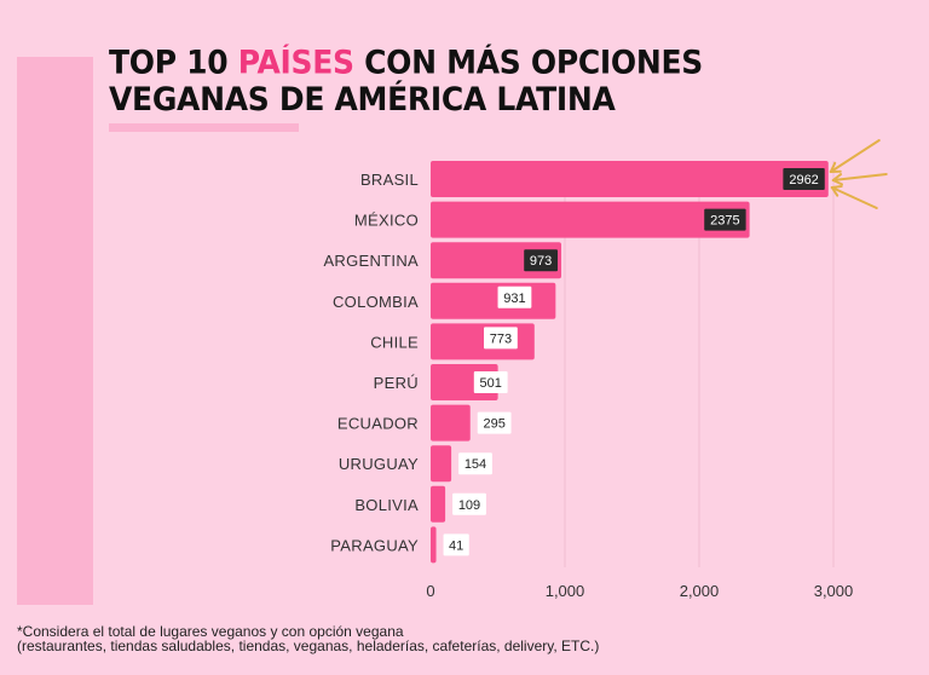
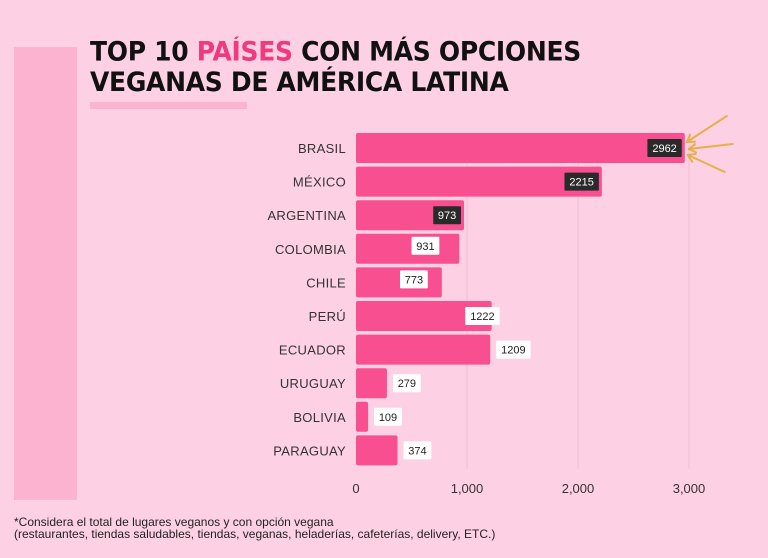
MÉXICO: 2375 -> 2215
PERÚ: 501 -> 1222
ECUADOR: 295 -> 1209
URUGUAY: 154 -> 279
PARAGUAY: 41 -> 374
